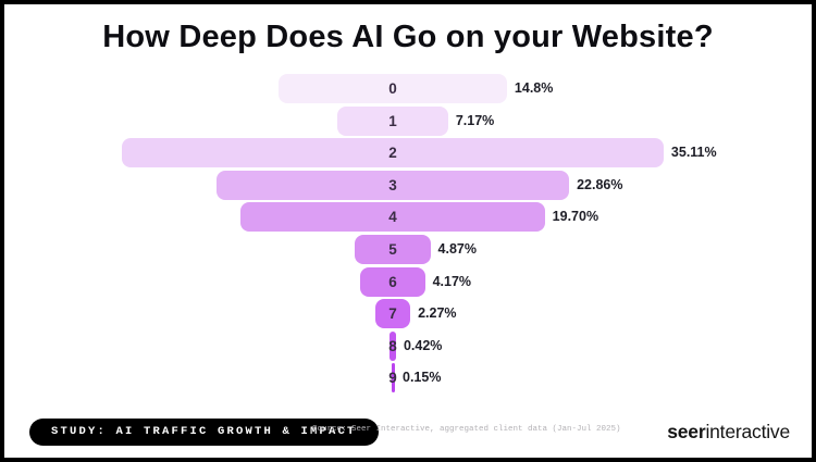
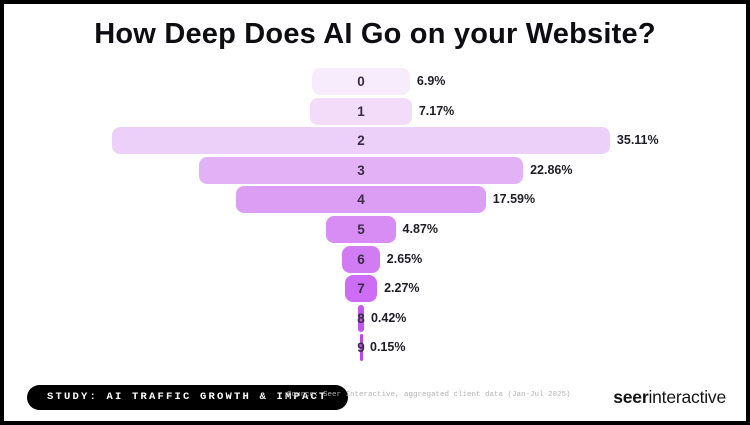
0: 14.8% -> 6.9%
4: 19.70% -> 17.59%
6: 4.17% -> 2.65%
